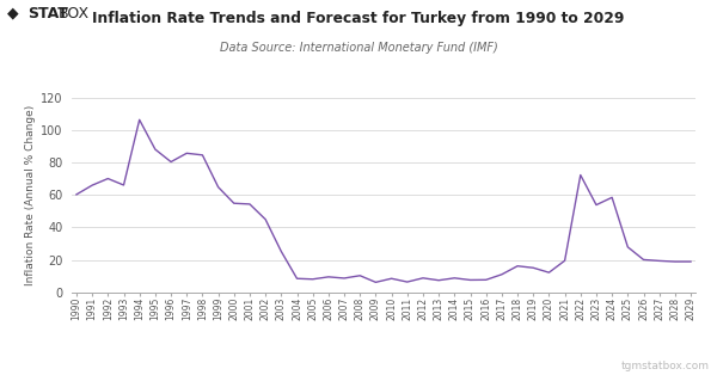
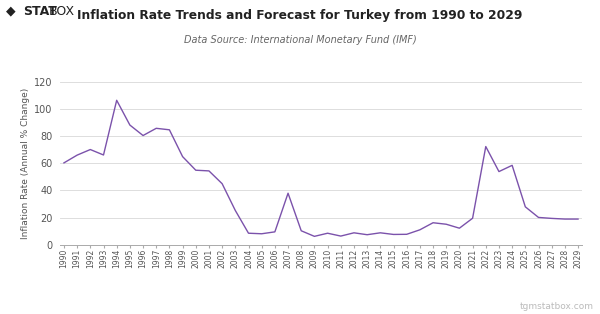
2007: 9 -> 38
